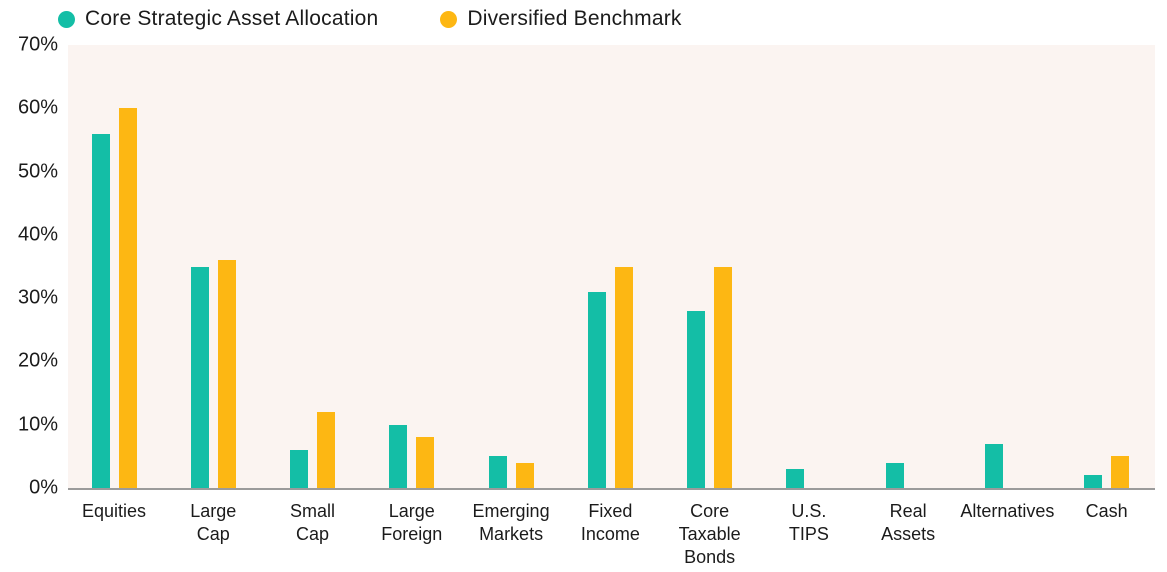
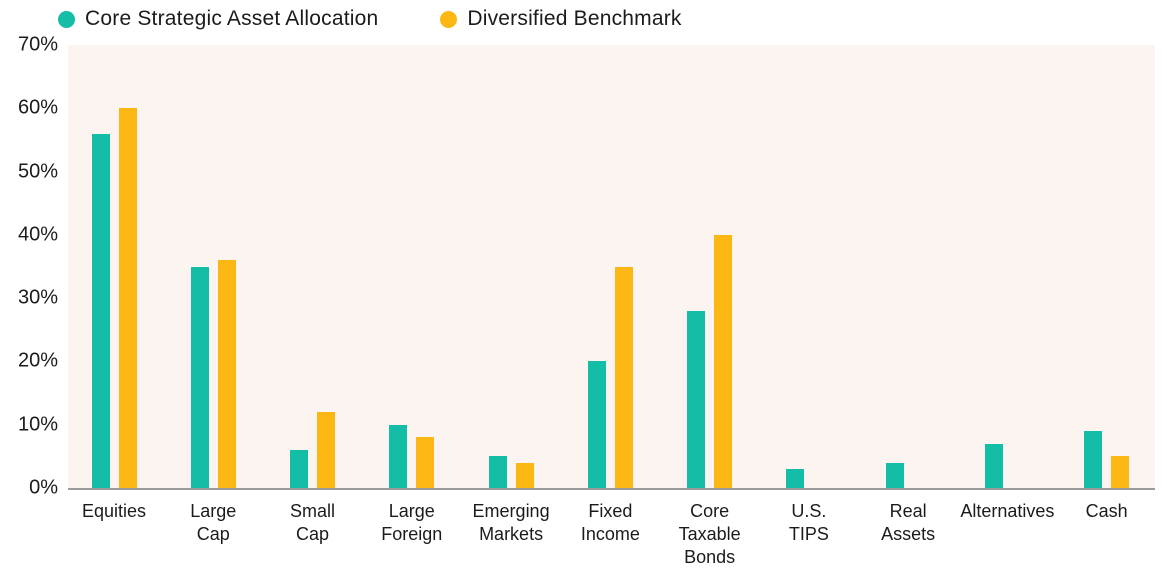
Core Strategic Asset Allocation/Fixed Income: 31% -> 20%
Diversified Benchmark/Core Taxable Bonds: 35% -> 40%
Core Strategic Asset Allocation/Cash: 2% -> 9%
